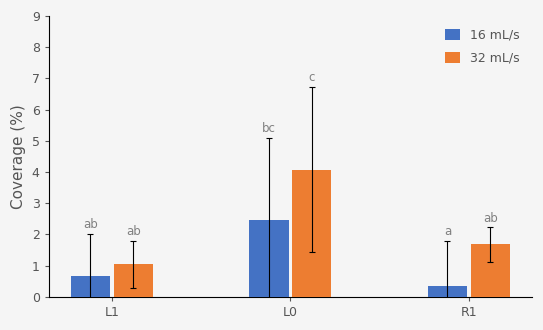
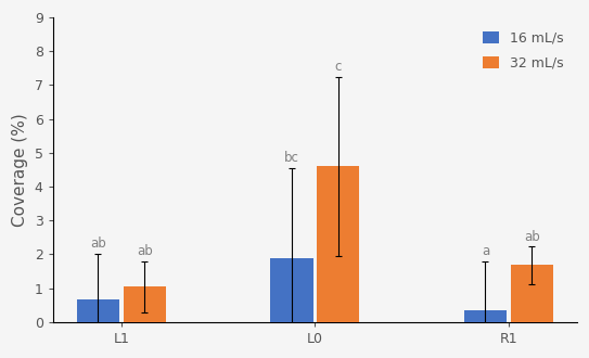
16 mL/s/L0: 2.45 -> 1.90
32 mL/s/L0: 4.08 -> 4.60
